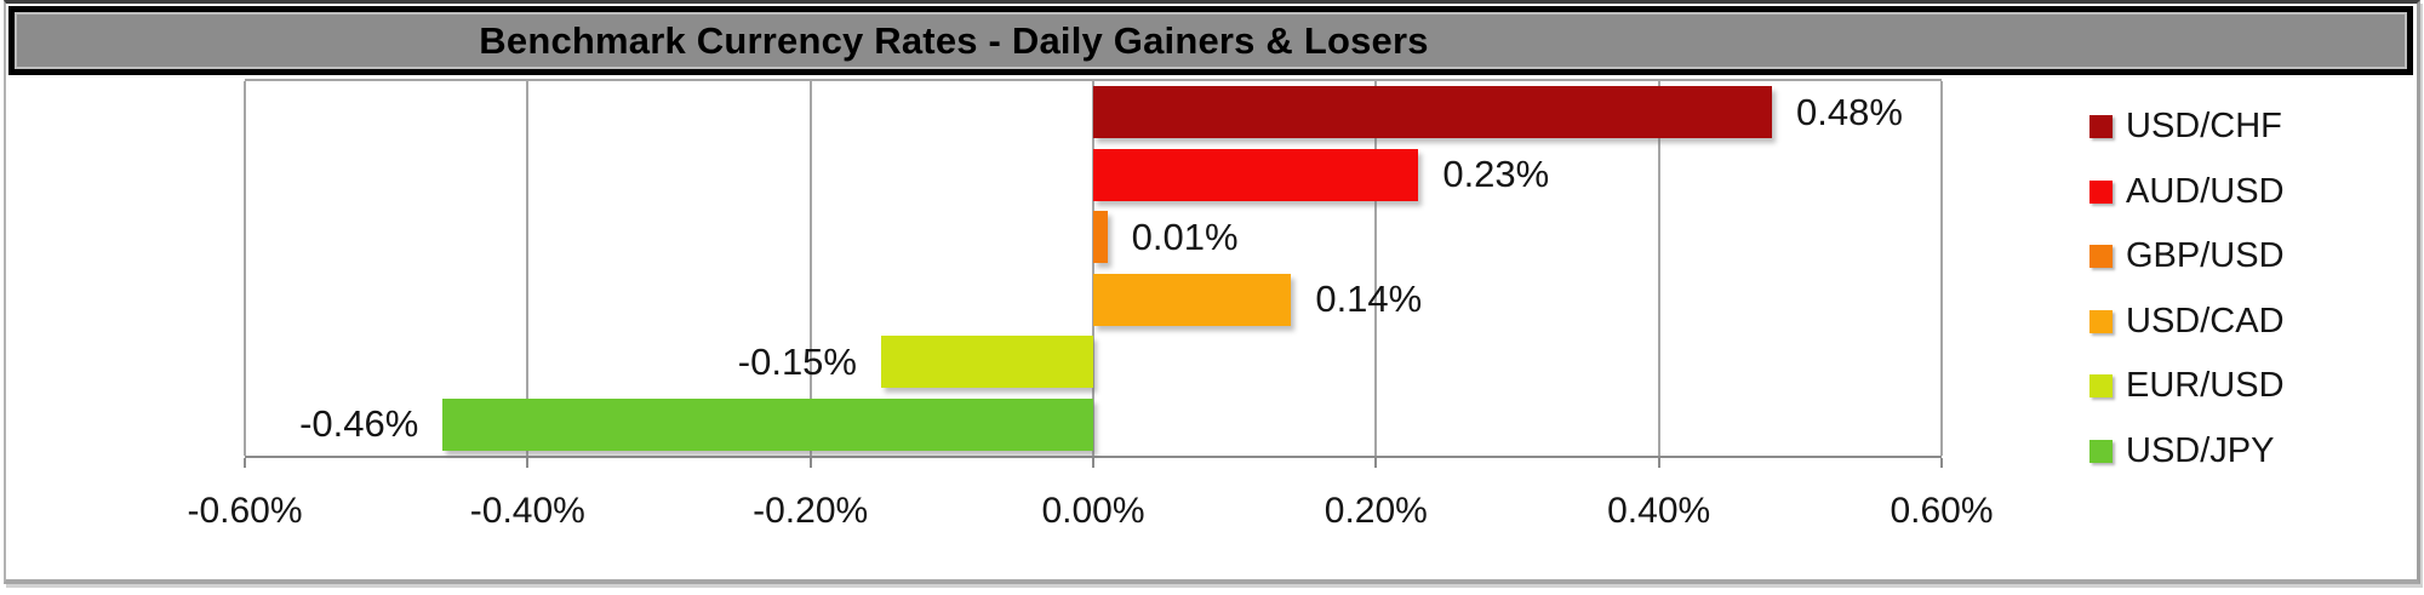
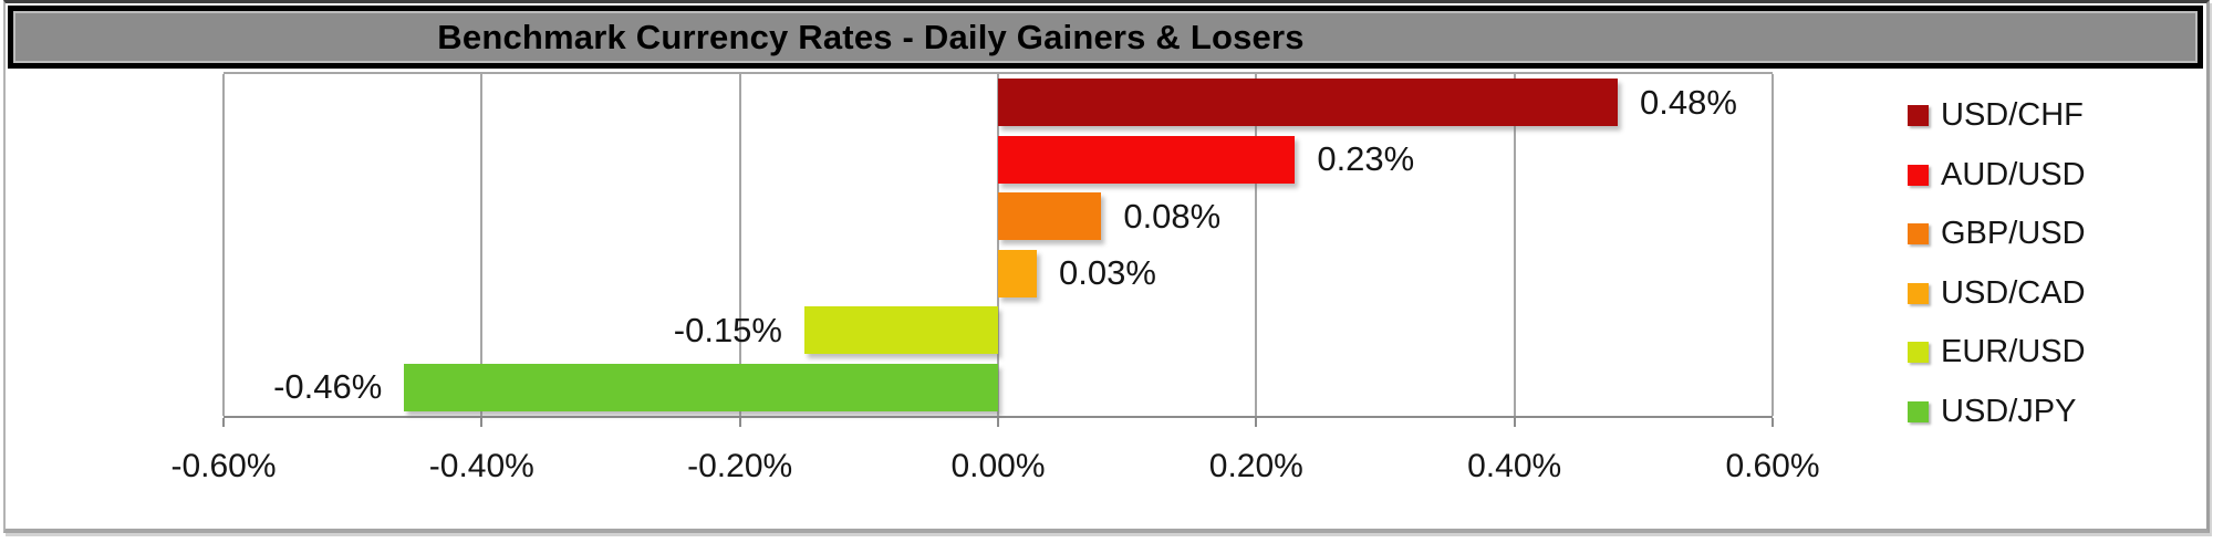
GBP/USD: 0.01% -> 0.08%
USD/CAD: 0.14% -> 0.03%
